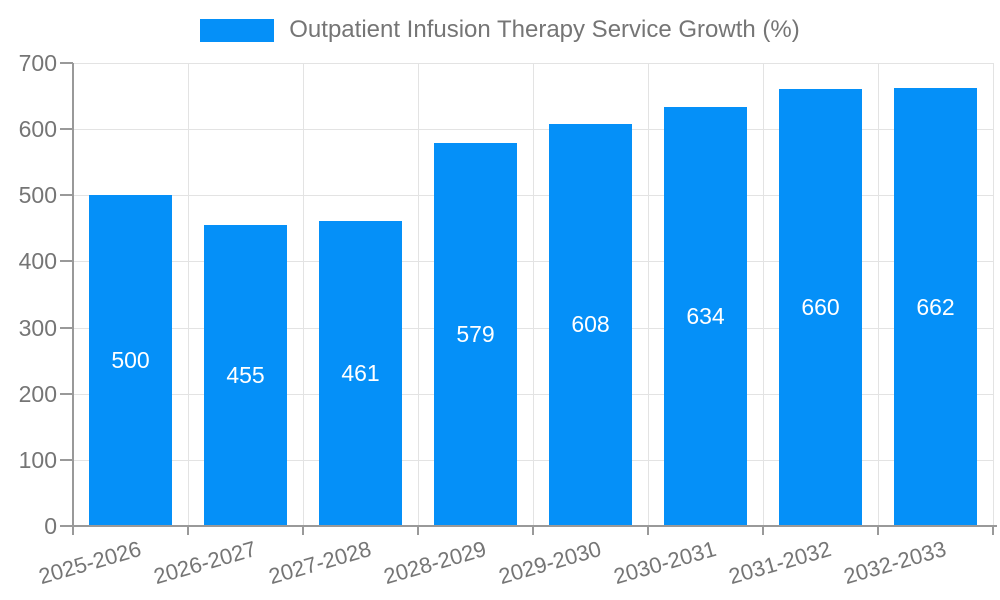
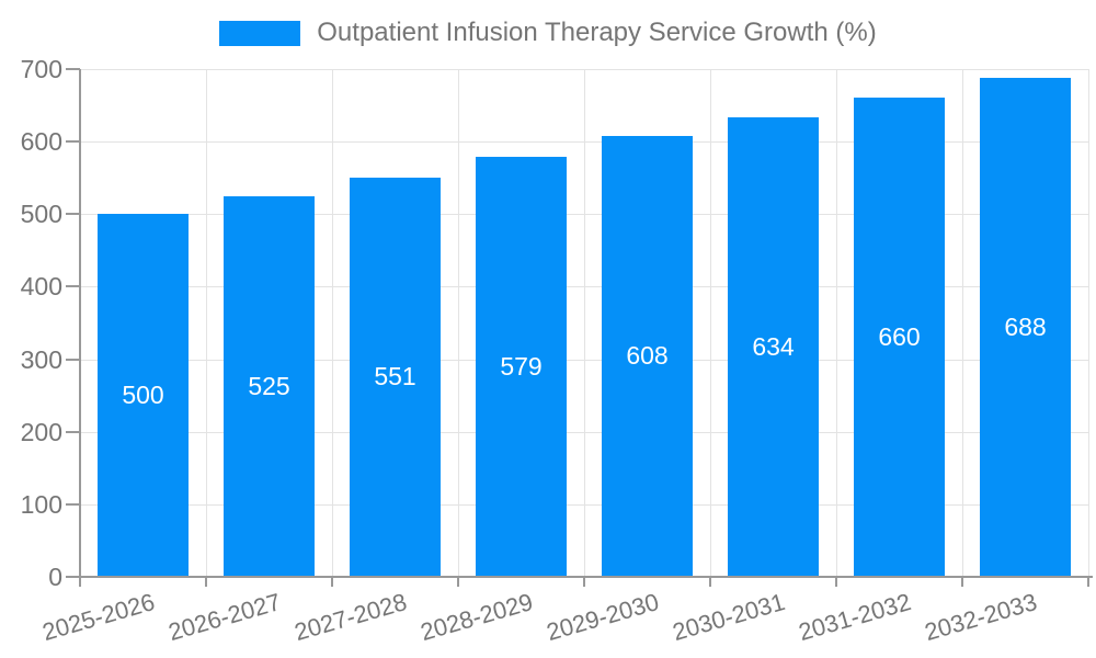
2026-2027: 455 -> 525
2027-2028: 461 -> 551
2032-2033: 662 -> 688
